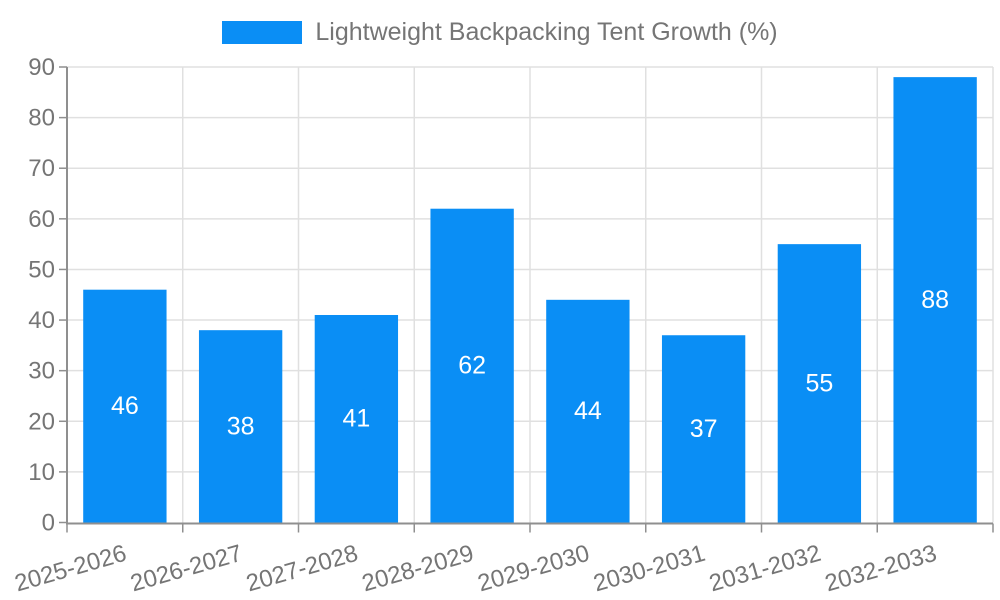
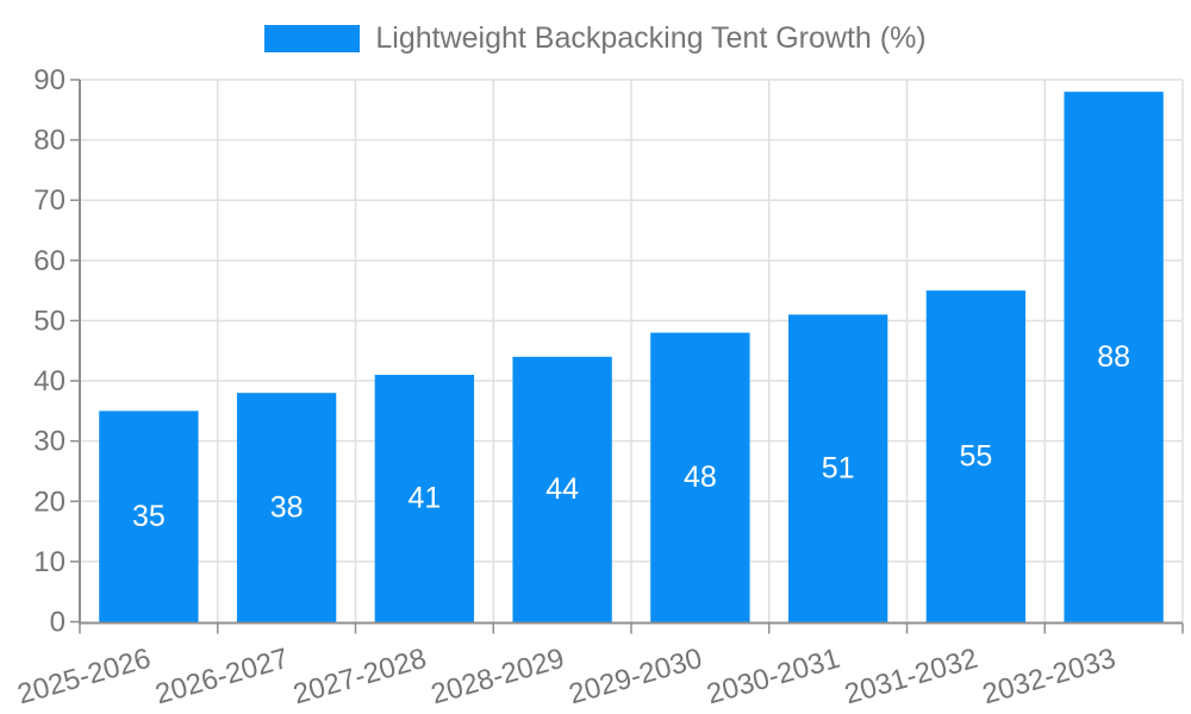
2025-2026: 46 -> 35
2028-2029: 62 -> 44
2029-2030: 44 -> 48
2030-2031: 37 -> 51
